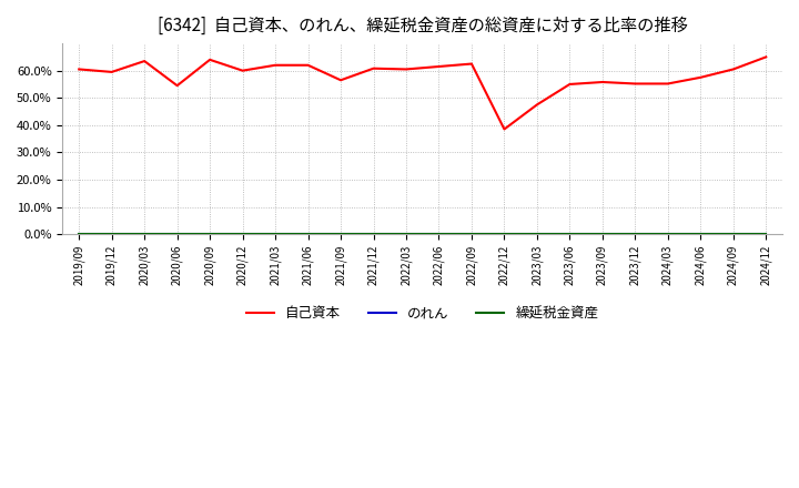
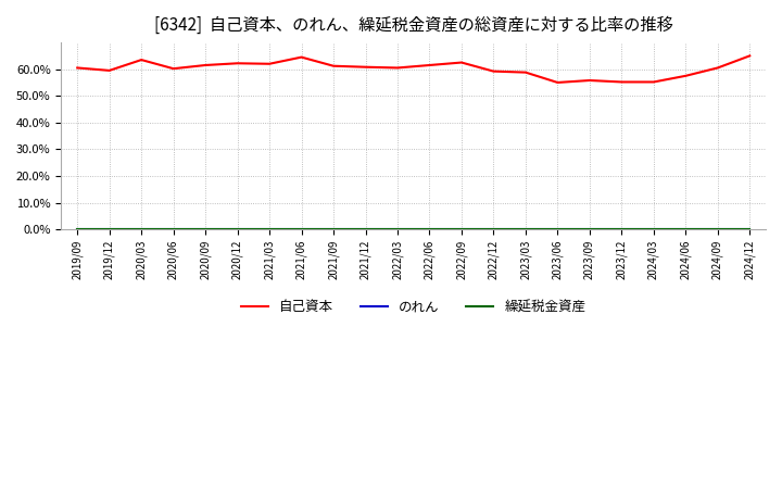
自己資本/2020/06: 54.5% -> 60.2%
自己資本/2020/09: 64.0% -> 61.5%
自己資本/2020/12: 60.0% -> 62.2%
自己資本/2021/06: 62.0% -> 64.5%
自己資本/2021/09: 56.5% -> 61.2%
自己資本/2022/12: 38.5% -> 59.2%
自己資本/2023/03: 47.5% -> 58.8%
